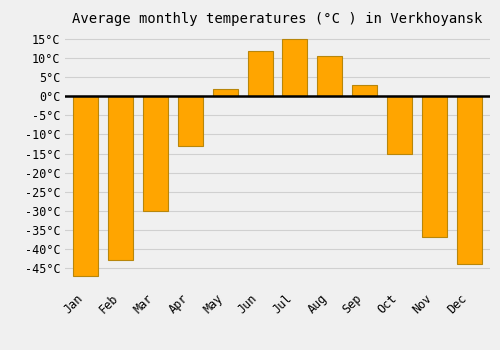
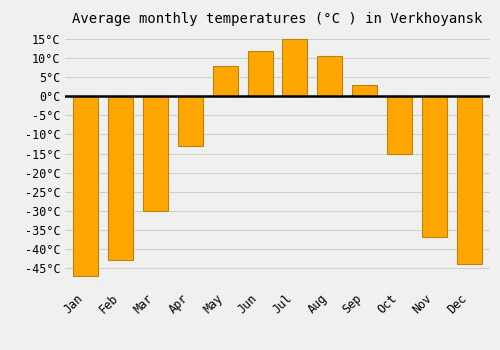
May: 2.0°C -> 8.0°C
